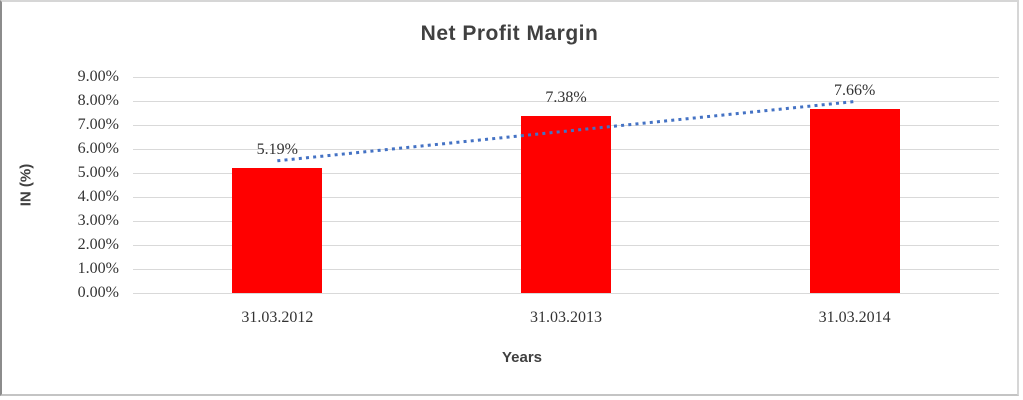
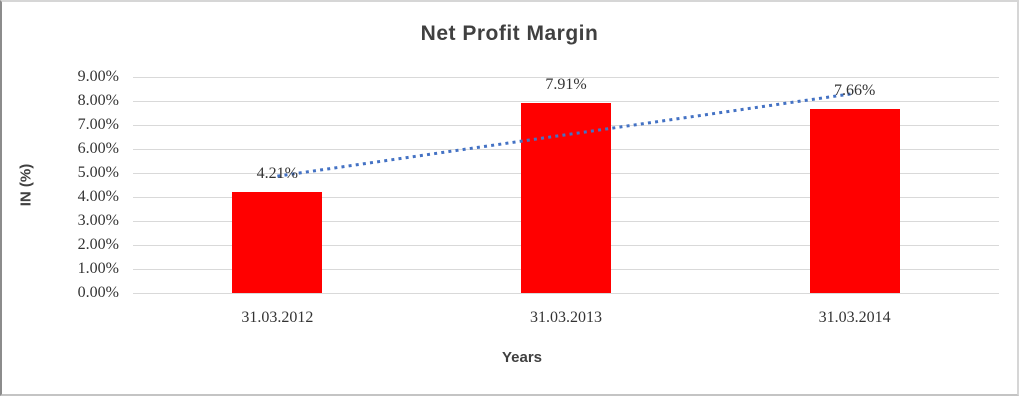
31.03.2012: 5.19% -> 4.21%
31.03.2013: 7.38% -> 7.91%
